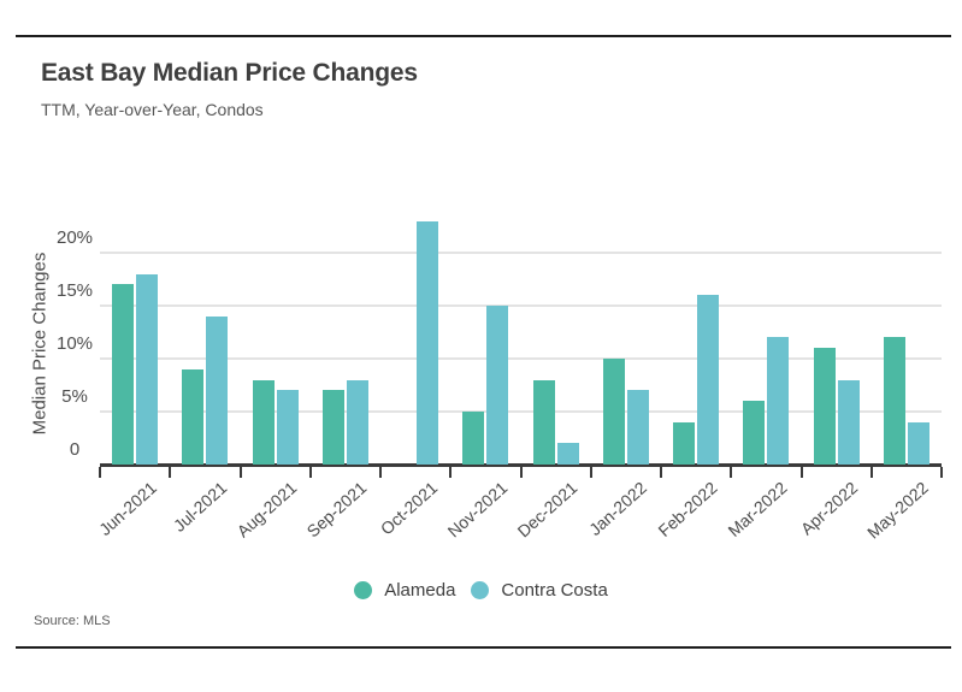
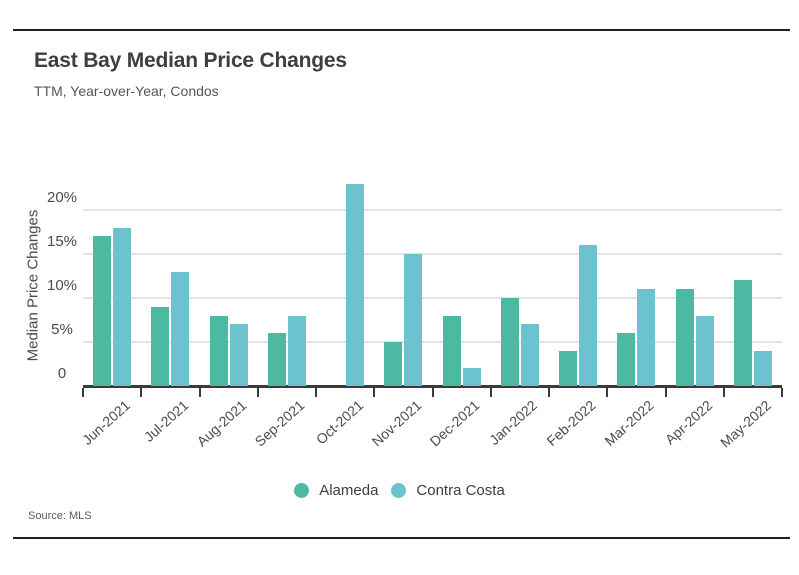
Contra Costa/Jul-2021: 14% -> 13%
Alameda/Sep-2021: 7% -> 6%
Contra Costa/Mar-2022: 12% -> 11%
